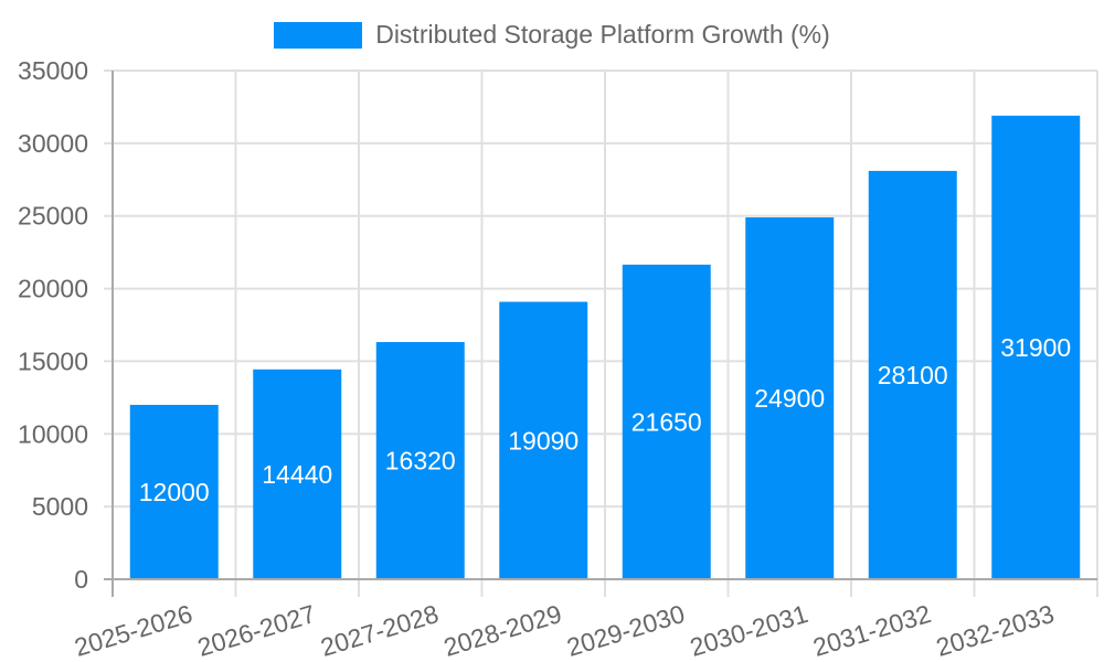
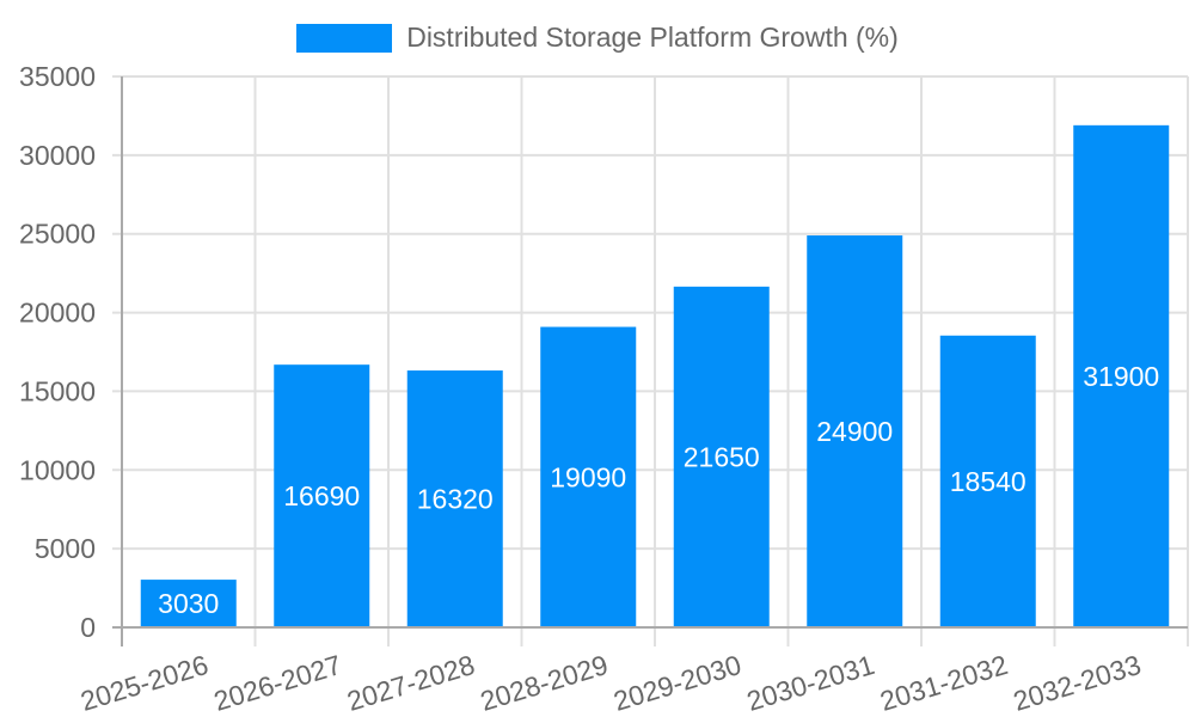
2025-2026: 12000 -> 3030
2026-2027: 14440 -> 16690
2031-2032: 28100 -> 18540
